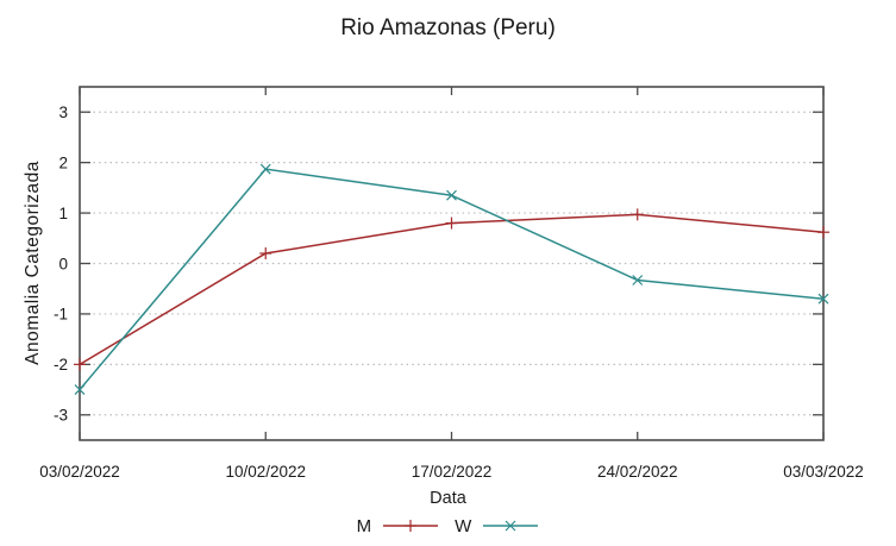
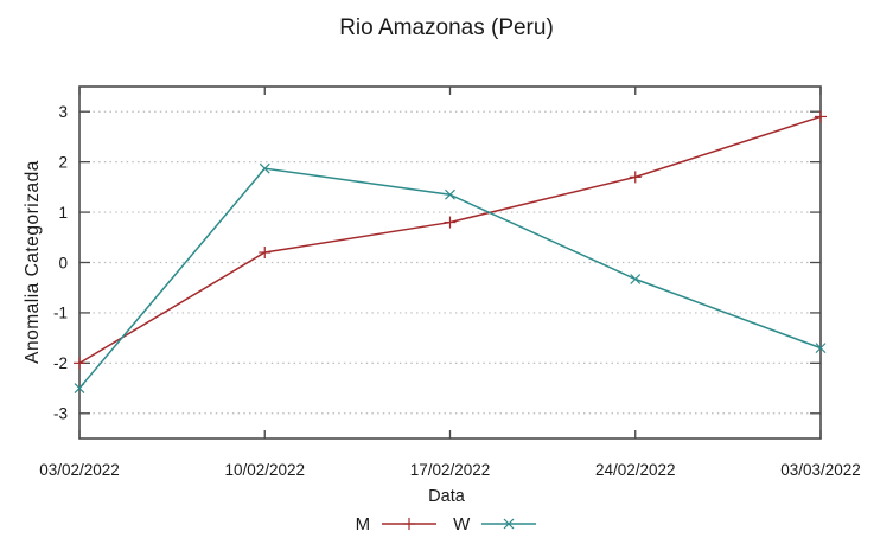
M/24/02/2022: 1.0 -> 1.7
M/03/03/2022: 0.6 -> 2.9
W/03/03/2022: -0.7 -> -1.7
